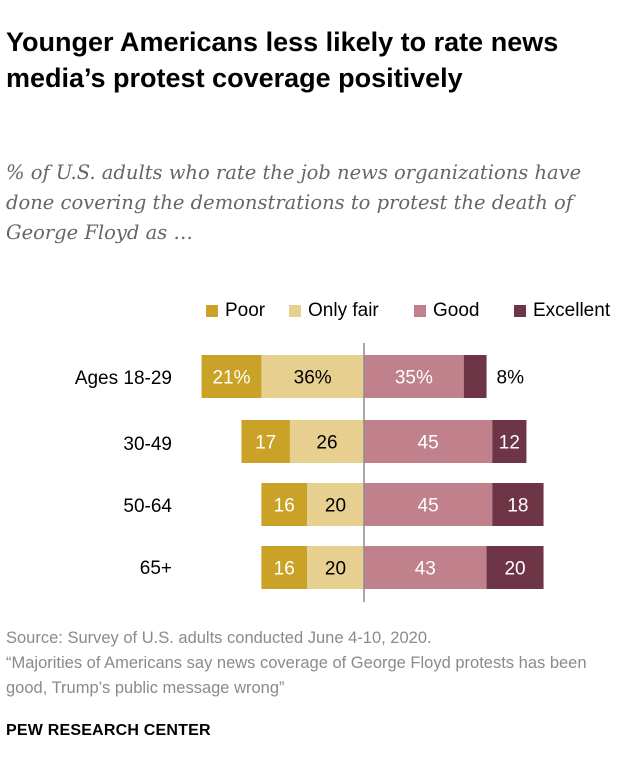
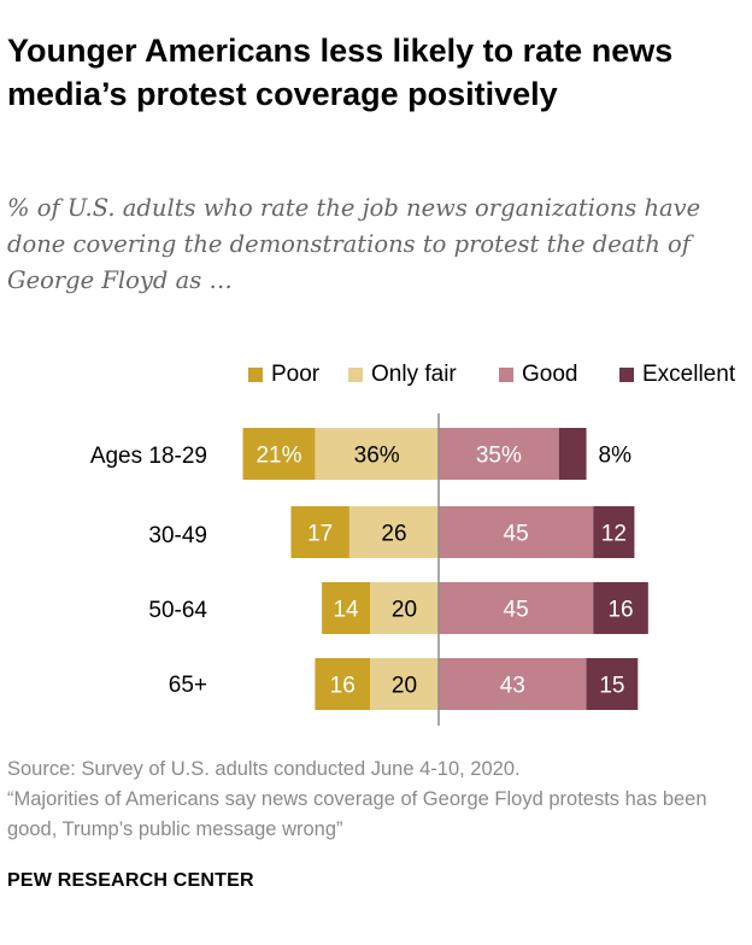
Poor/50-64: 16 -> 14
Excellent/50-64: 18 -> 16
Excellent/65+: 20 -> 15
